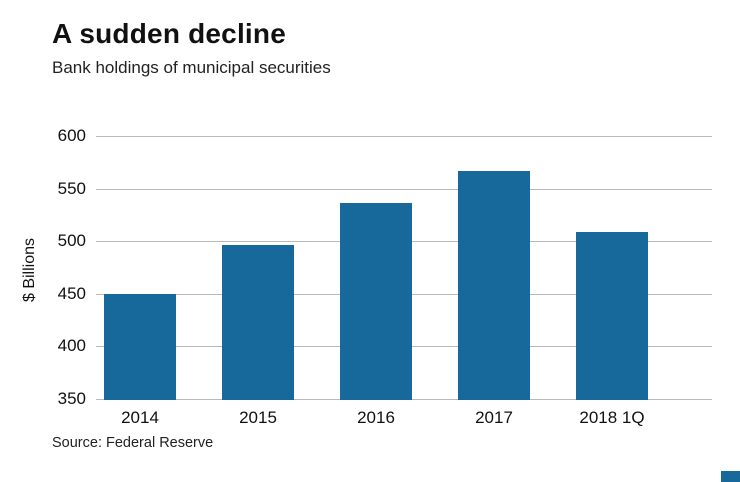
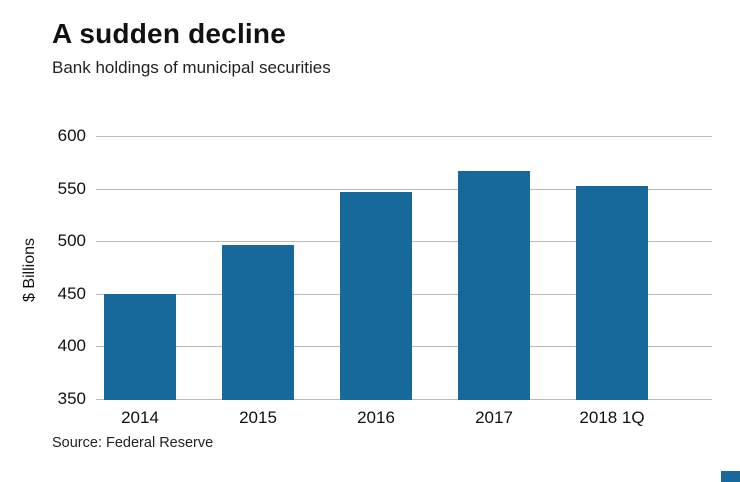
2016: 537 -> 548
2018 1Q: 510 -> 553
